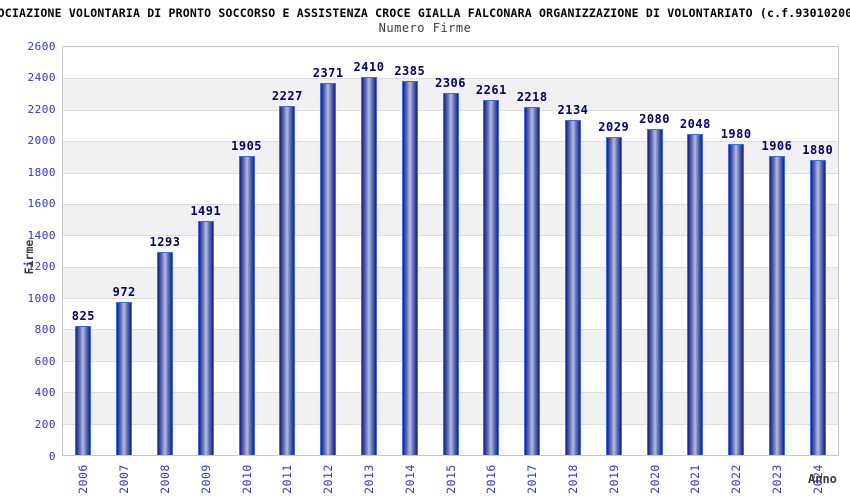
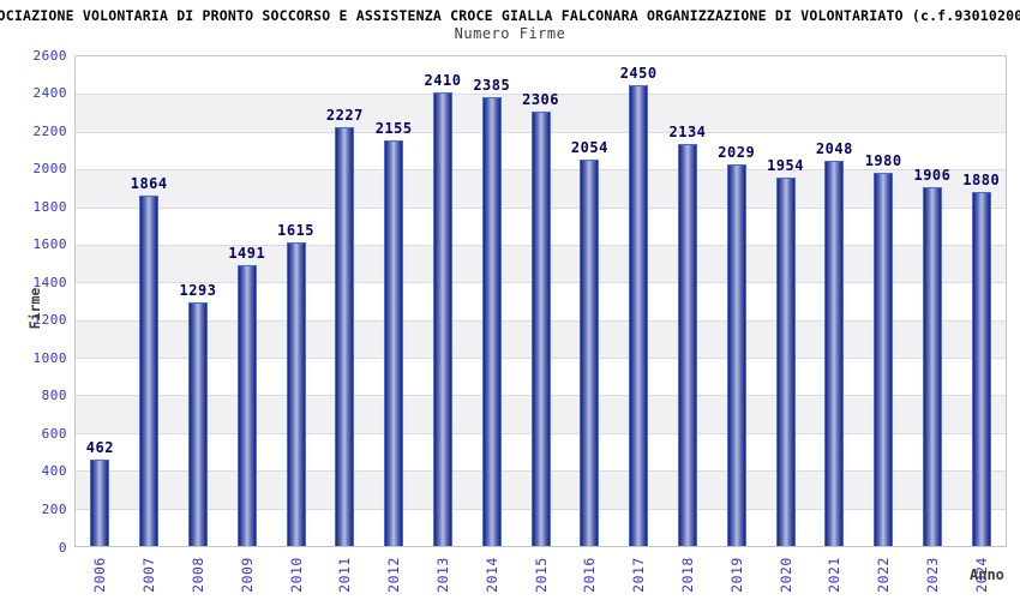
2006: 825 -> 462
2007: 972 -> 1864
2010: 1905 -> 1615
2012: 2371 -> 2155
2016: 2261 -> 2054
2017: 2218 -> 2450
2020: 2080 -> 1954
